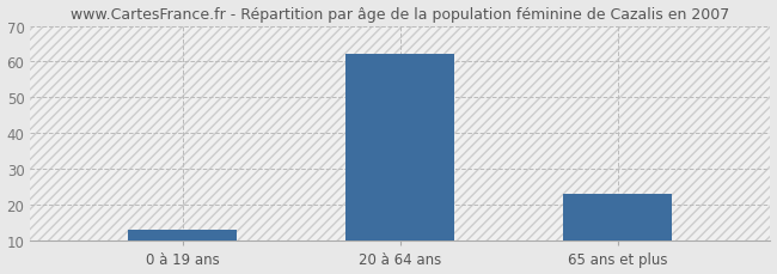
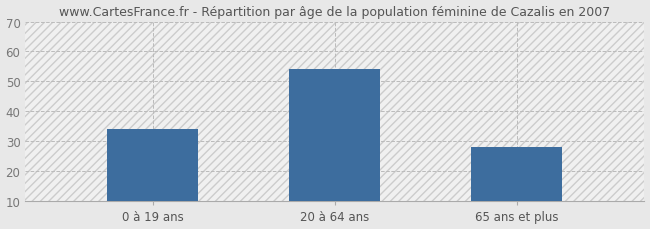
0 à 19 ans: 13 -> 34
20 à 64 ans: 62 -> 54
65 ans et plus: 23 -> 28
